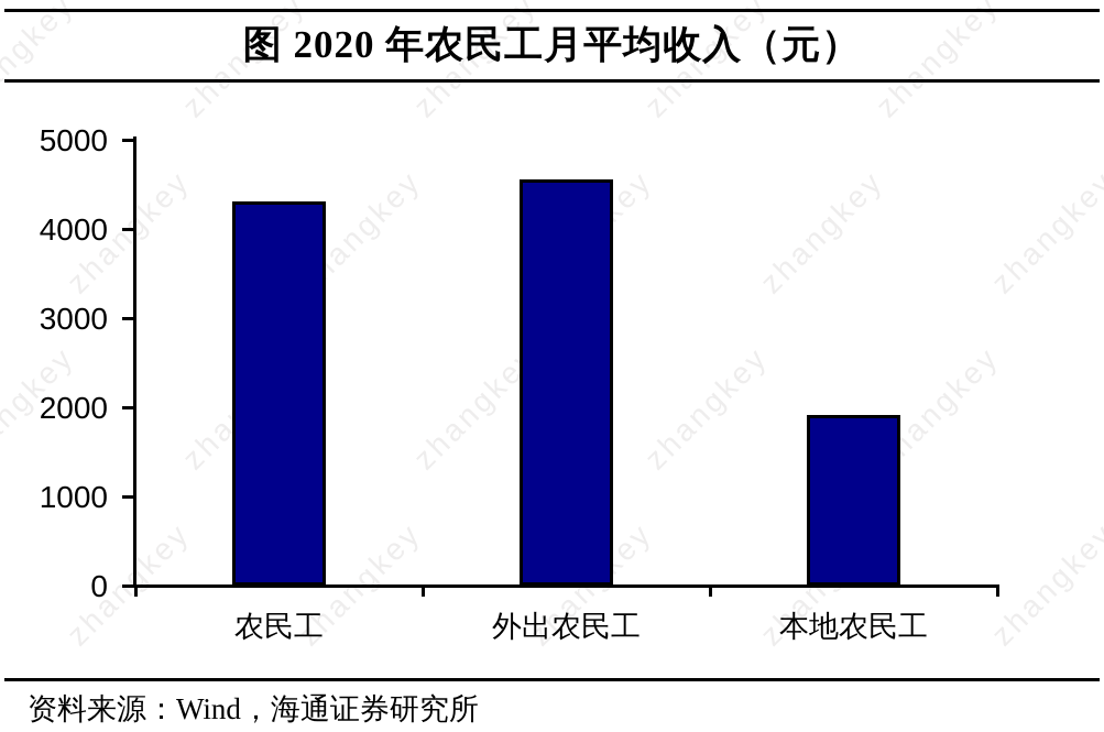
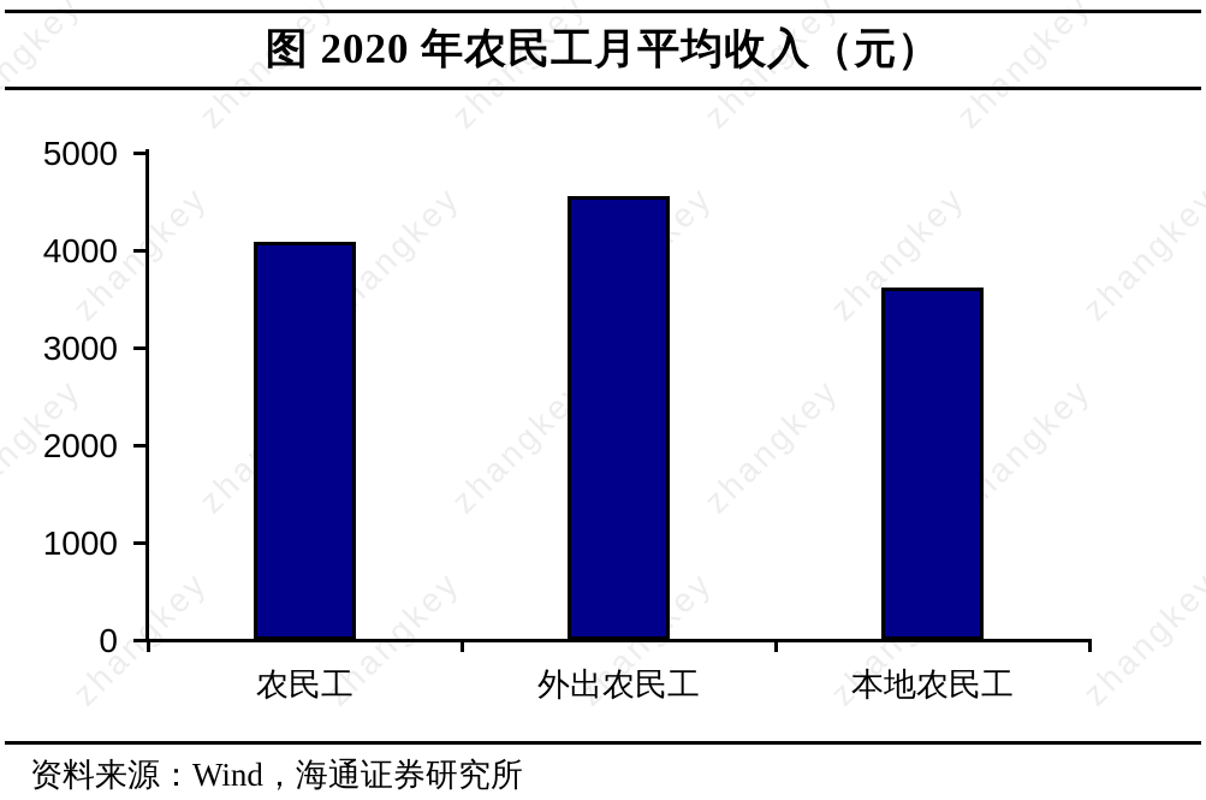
农民工: 4300 -> 4100
本地农民工: 1900 -> 3600
